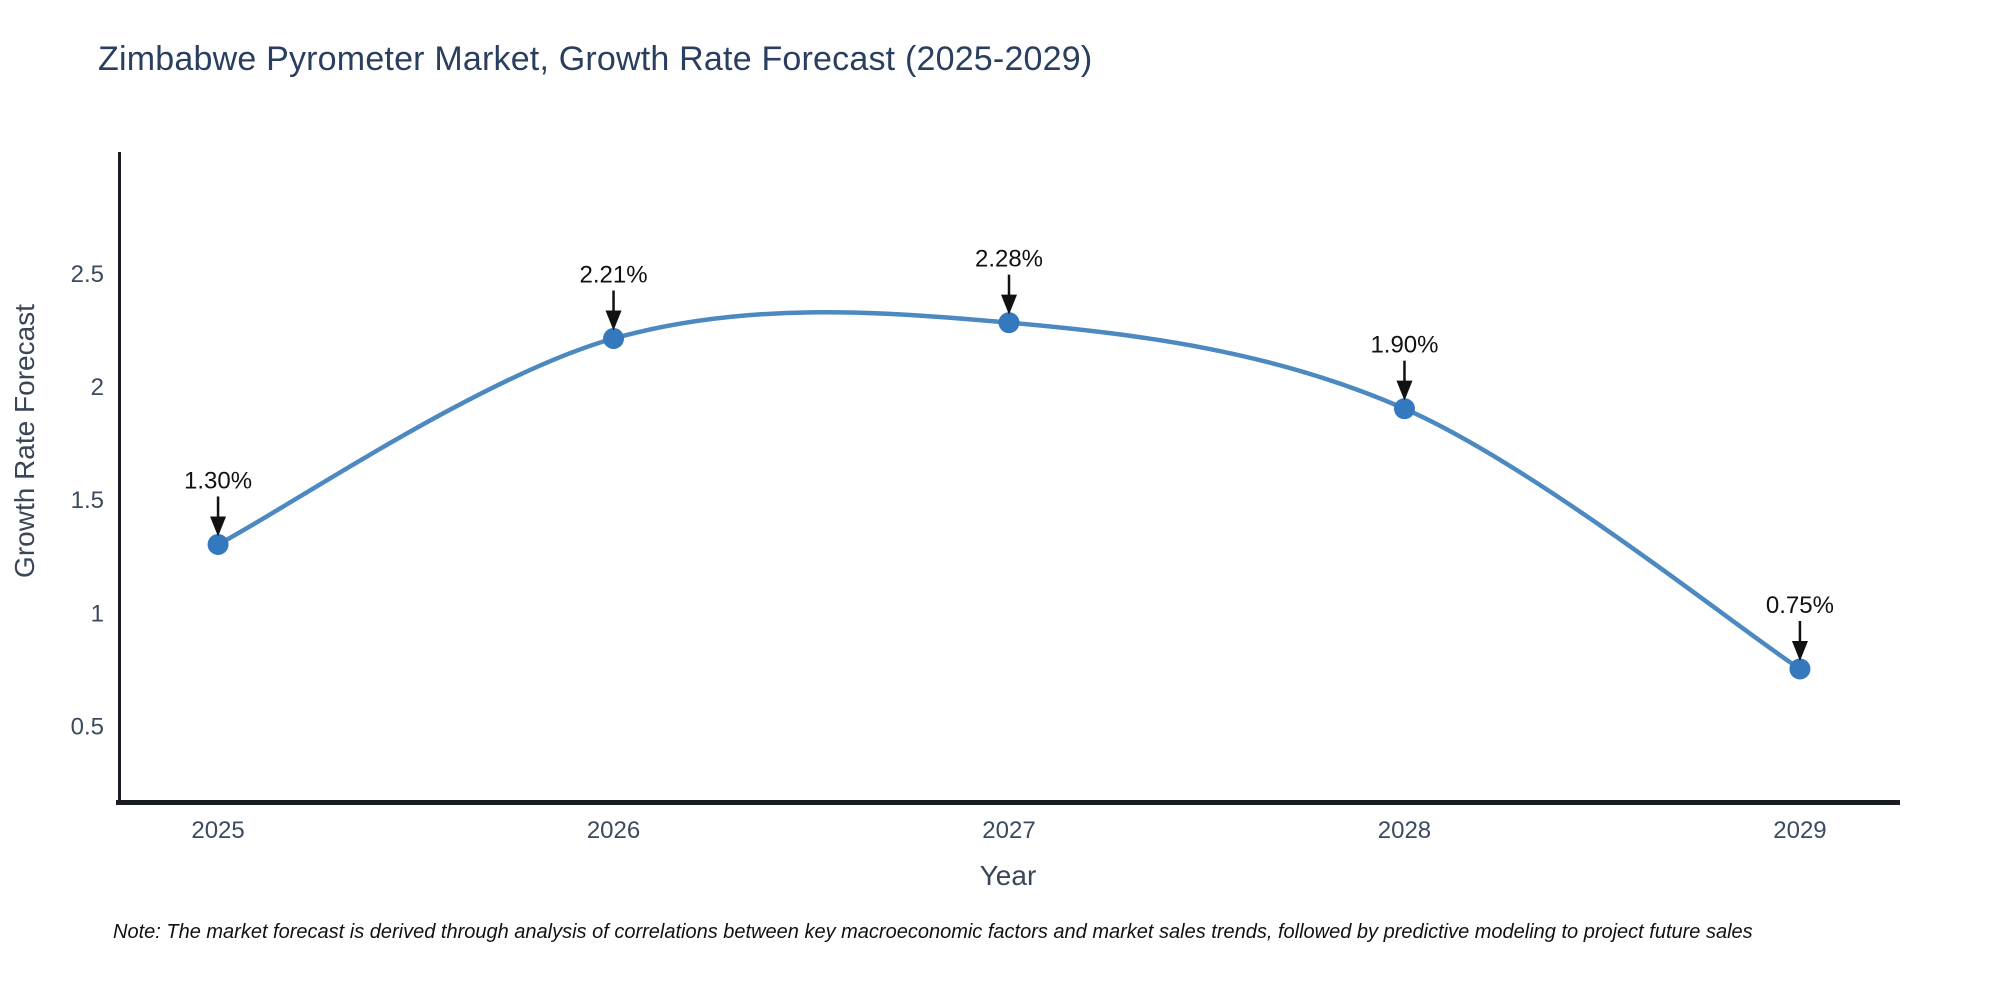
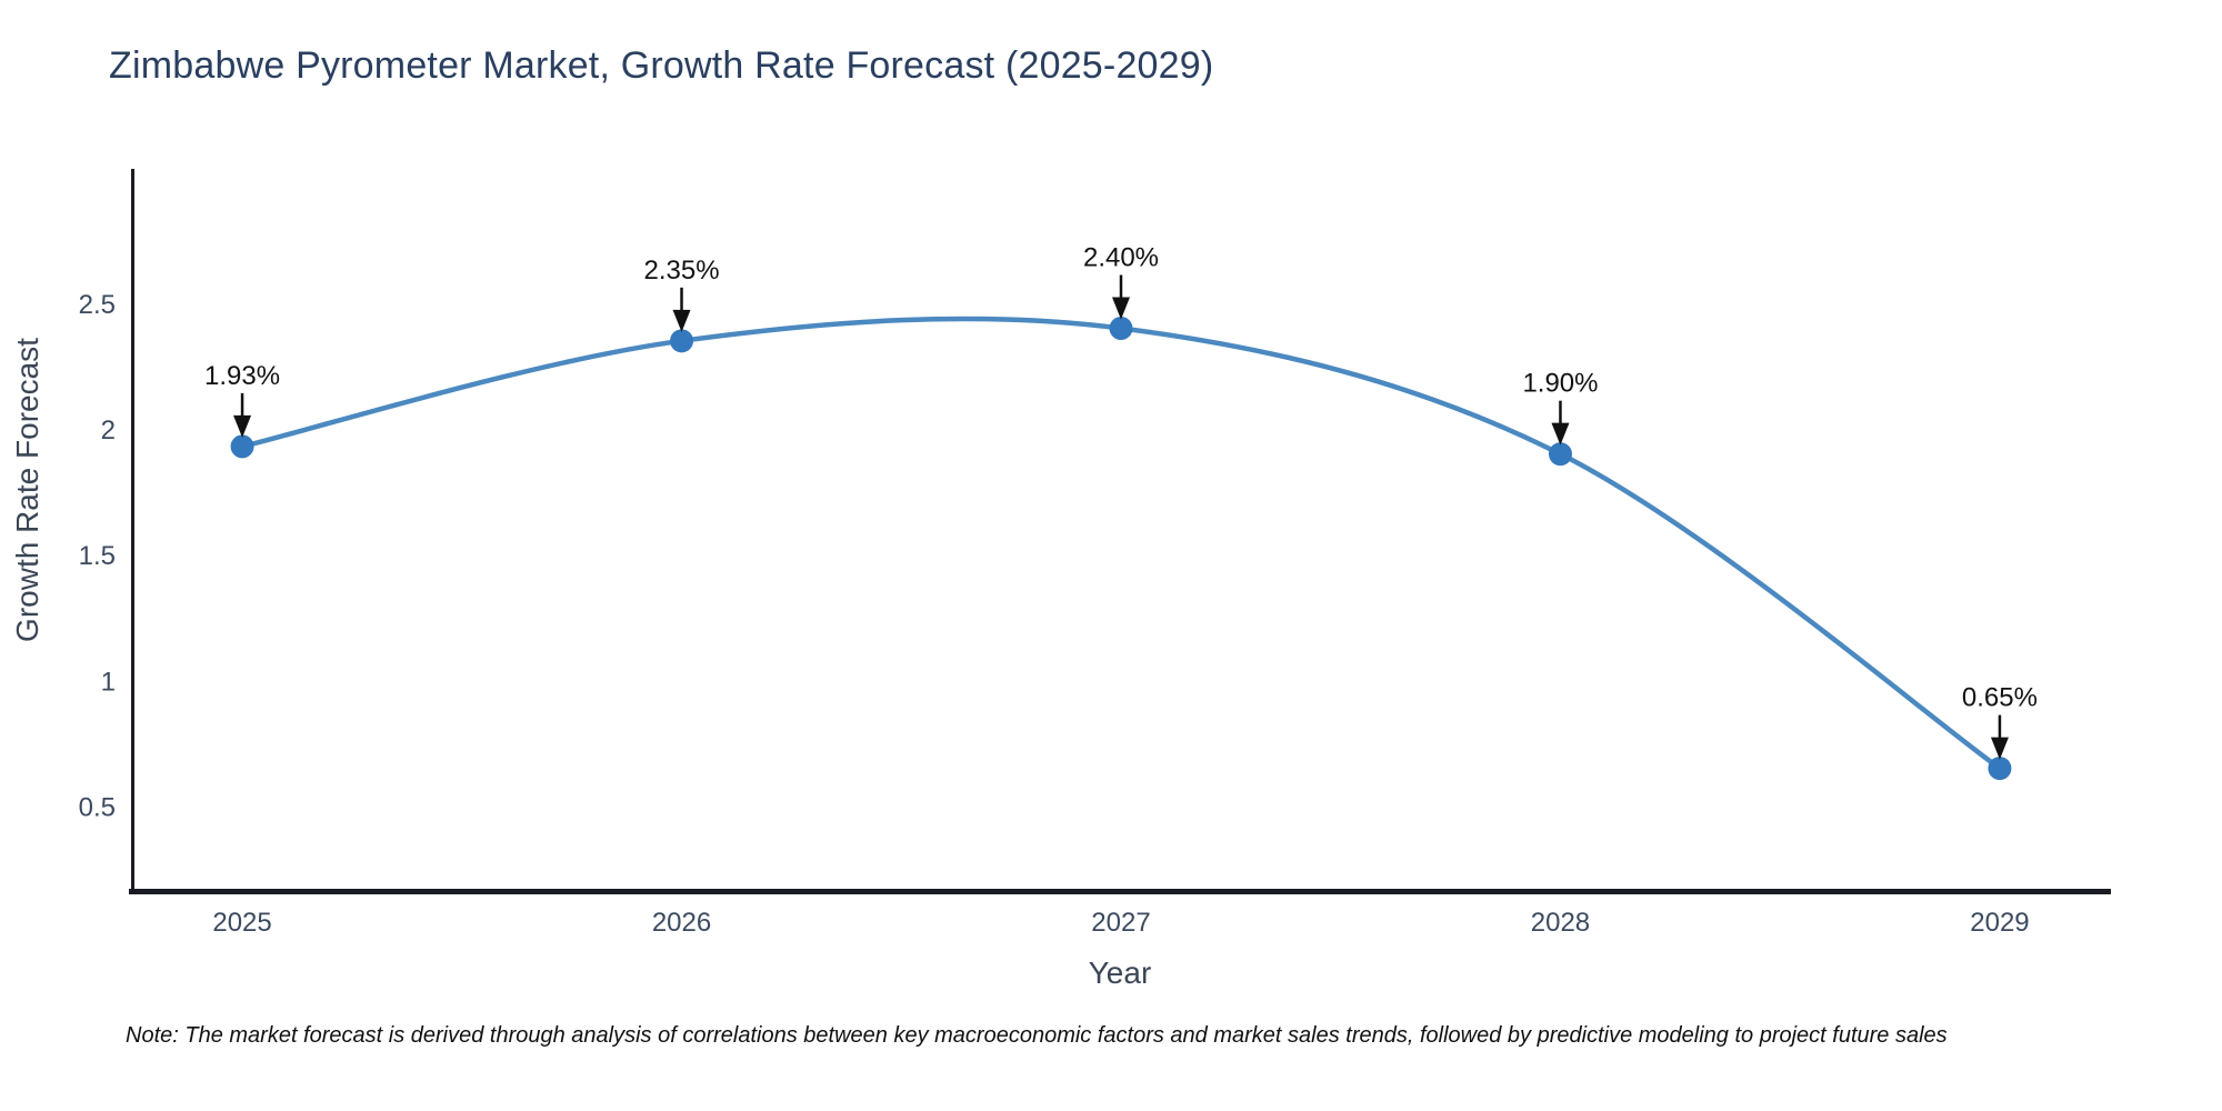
2025: 1.30% -> 1.93%
2026: 2.21% -> 2.35%
2027: 2.28% -> 2.40%
2029: 0.75% -> 0.65%
